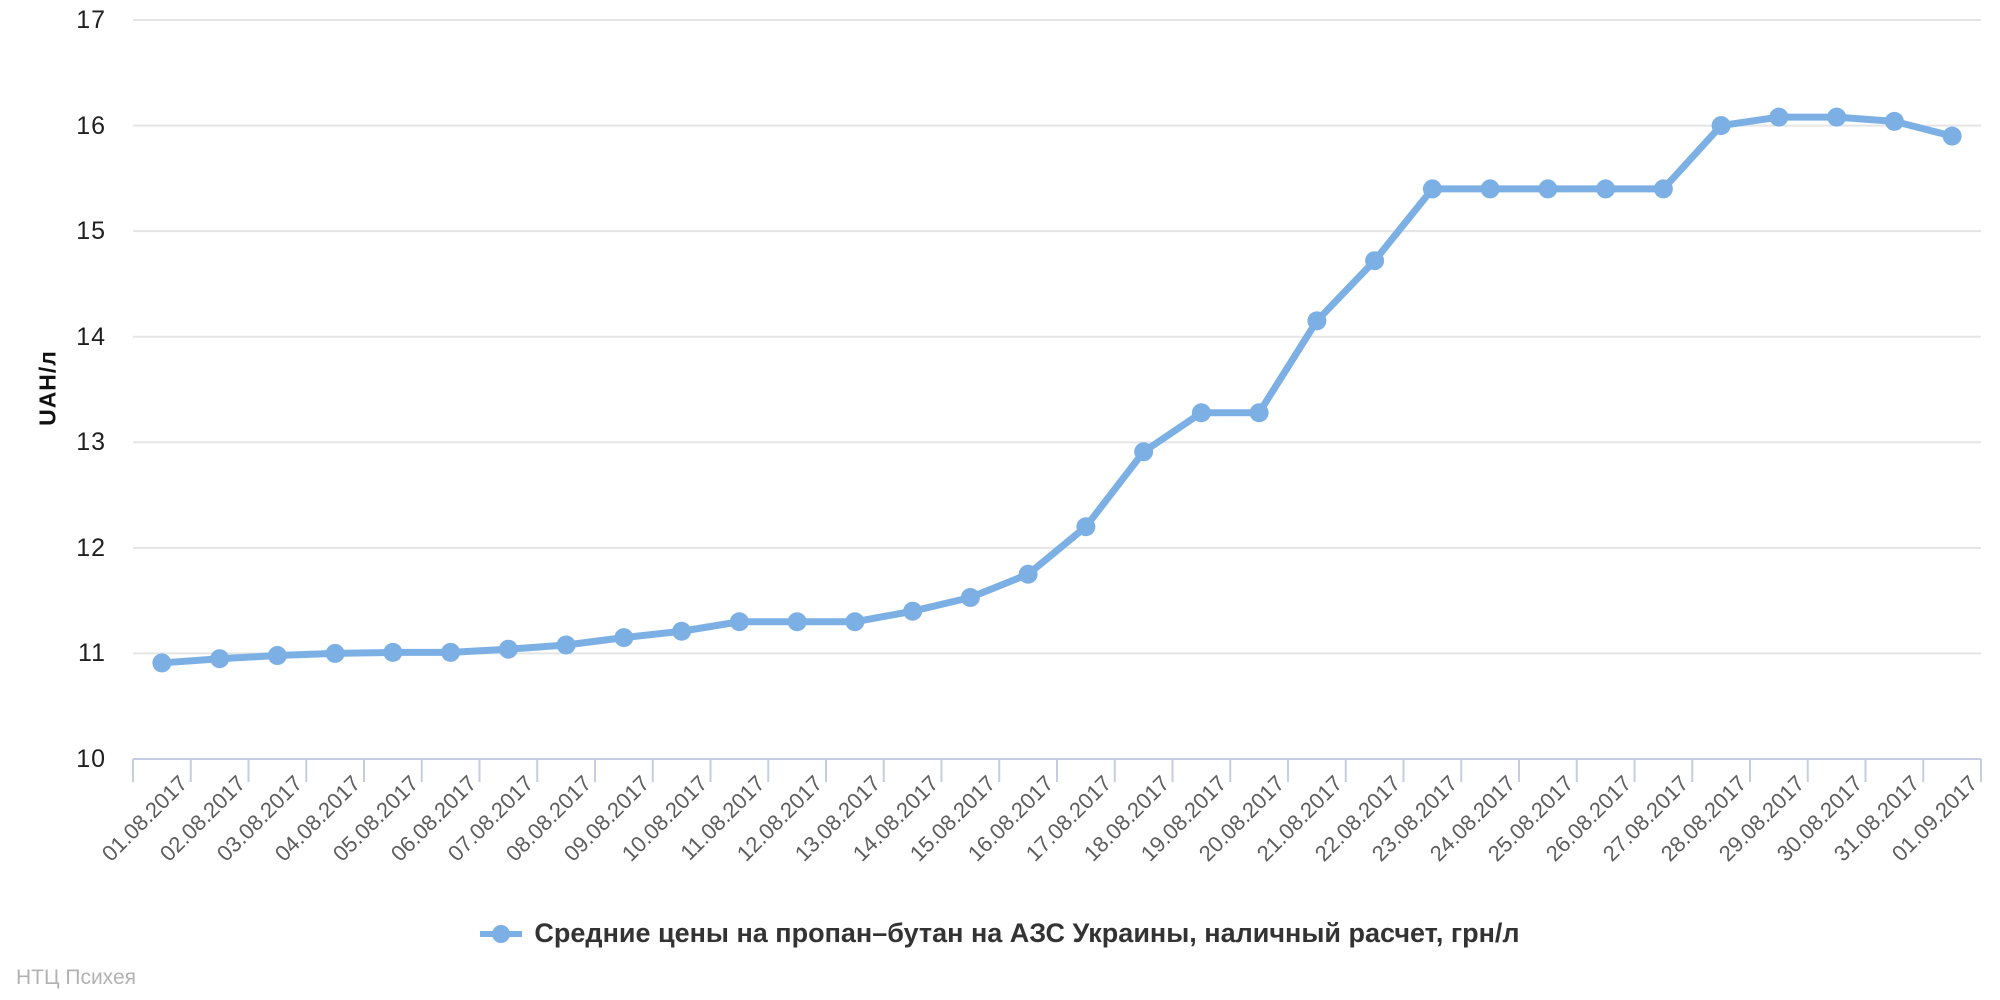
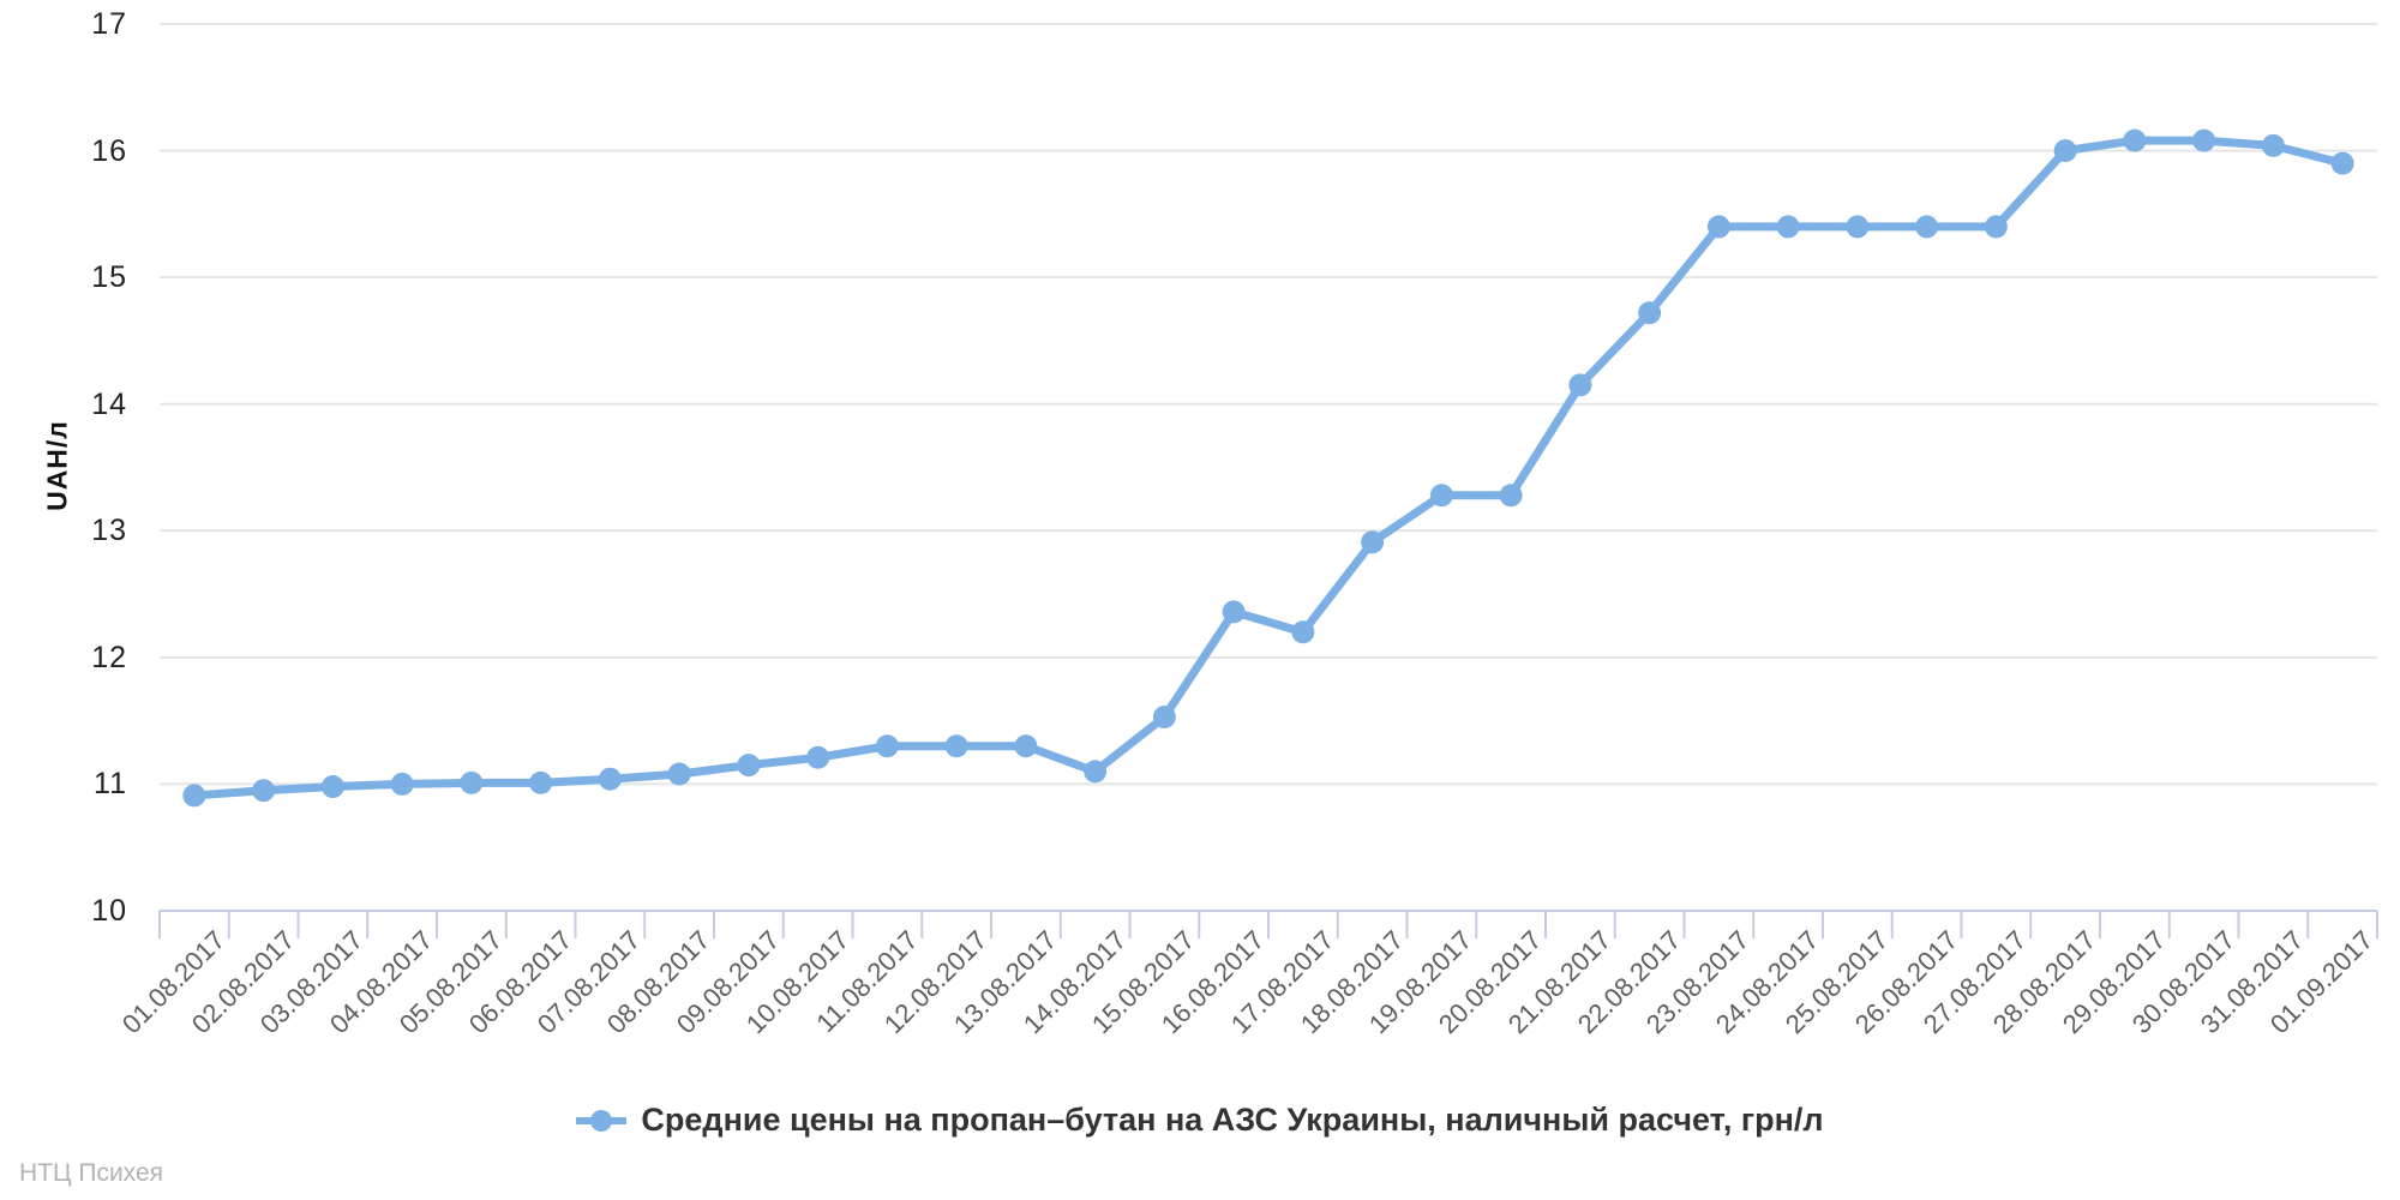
14.08.2017: 11.40 -> 11.10
16.08.2017: 11.75 -> 12.36
